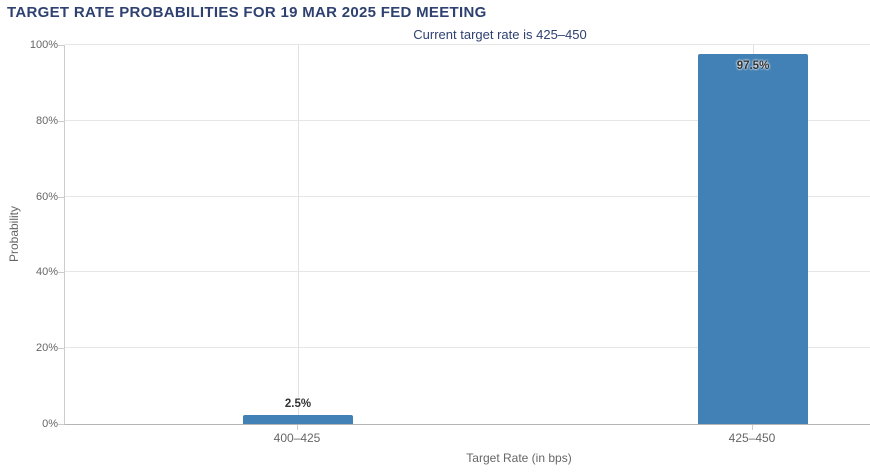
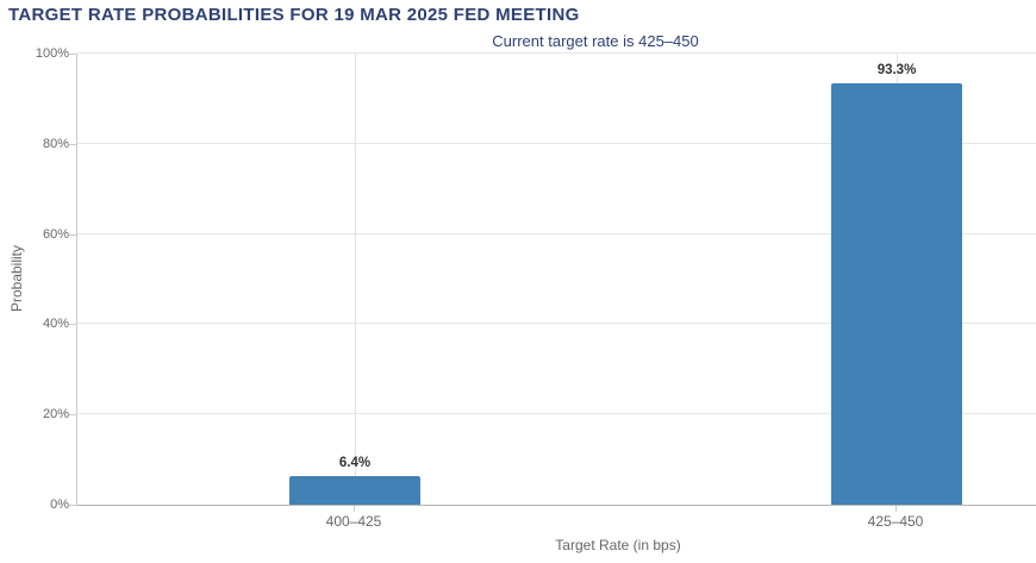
400–425: 2.5% -> 6.4%
425–450: 97.5% -> 93.3%
